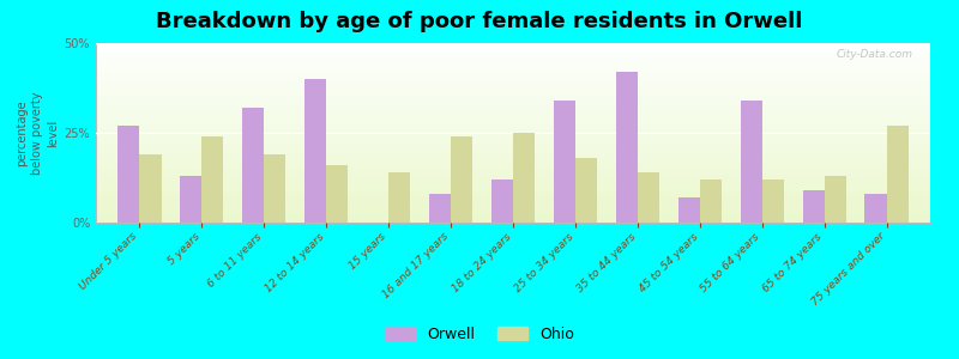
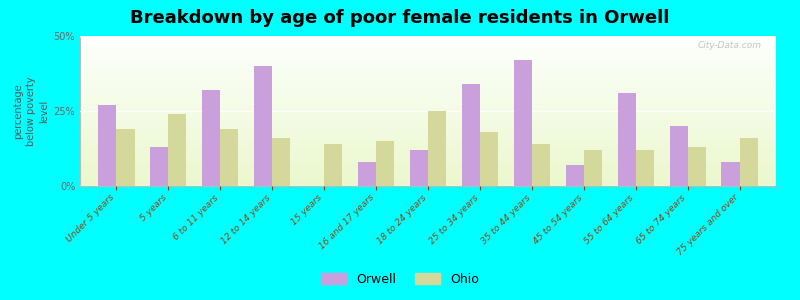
Ohio/16 and 17 years: 24% -> 15%
Orwell/55 to 64 years: 34% -> 31%
Orwell/65 to 74 years: 9% -> 20%
Ohio/75 years and over: 27% -> 16%
